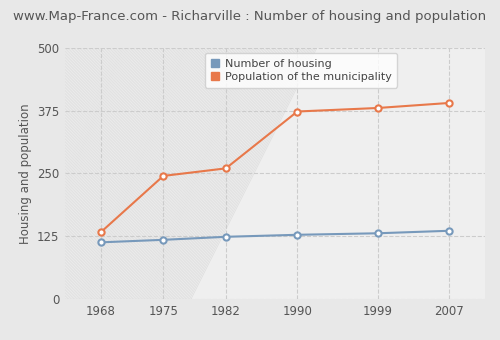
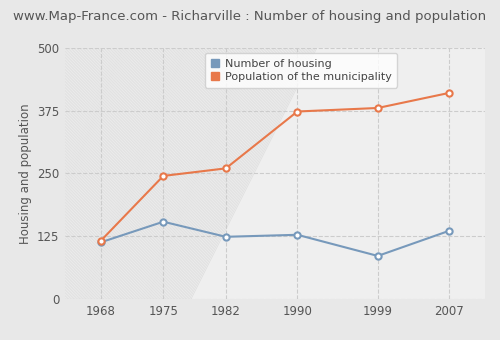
Population of the municipality/1968: 133 -> 116
Number of housing/1975: 118 -> 154
Number of housing/1999: 131 -> 86
Population of the municipality/2007: 390 -> 410
